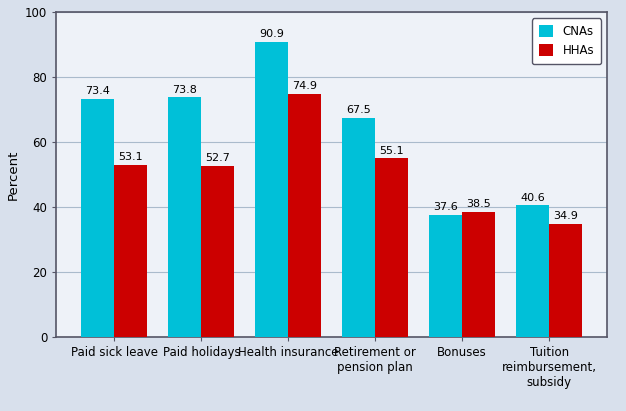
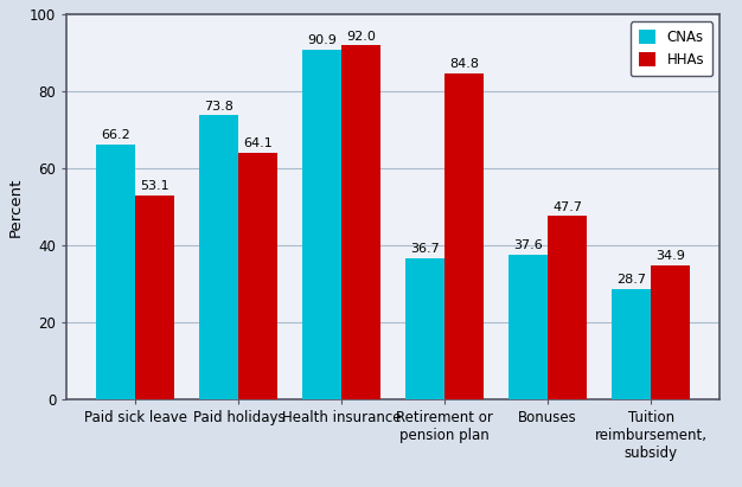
CNAs/Paid sick leave: 73.4 -> 66.2
HHAs/Paid holidays: 52.7 -> 64.1
HHAs/Health insurance: 74.9 -> 92.0
CNAs/Retirement or pension plan: 67.5 -> 36.7
HHAs/Retirement or pension plan: 55.1 -> 84.8
HHAs/Bonuses: 38.5 -> 47.7
CNAs/Tuition reimbursement, subsidy: 40.6 -> 28.7
